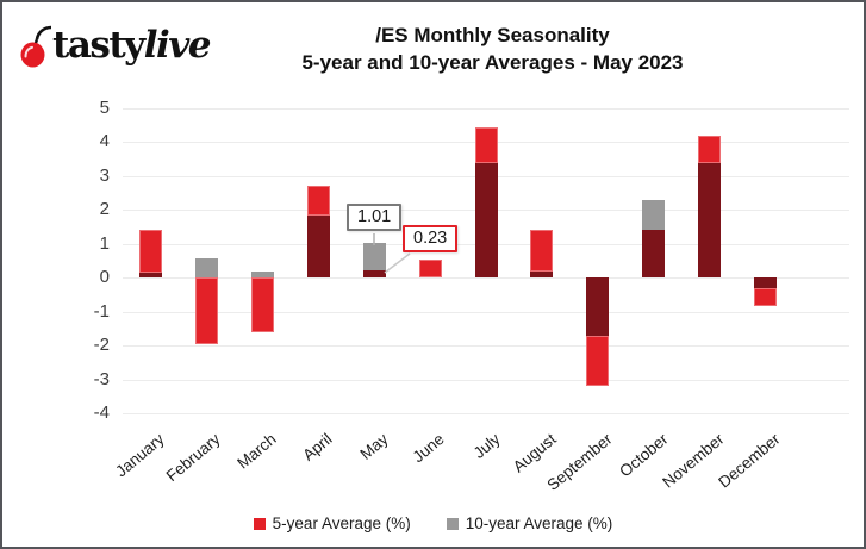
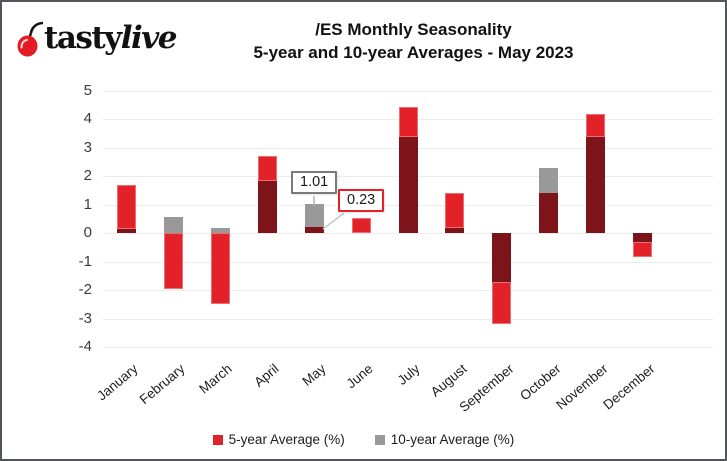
5-year Average (%)/January: 1.4 -> 1.7
5-year Average (%)/March: -1.6 -> -2.5
